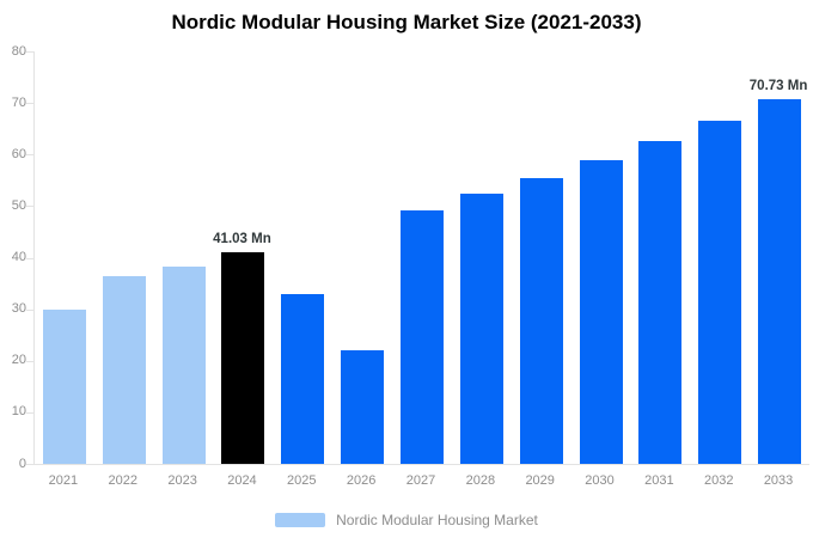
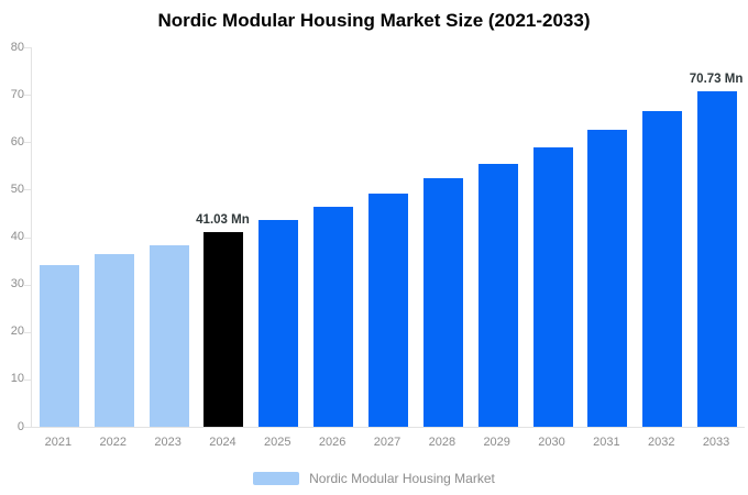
2021: 30 -> 34
2025: 33 -> 44
2026: 22 -> 46
